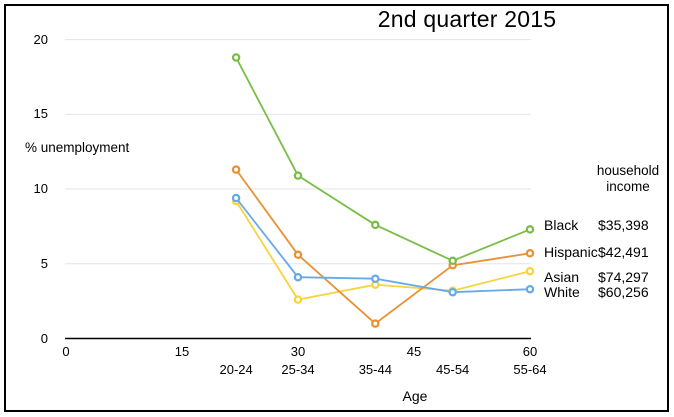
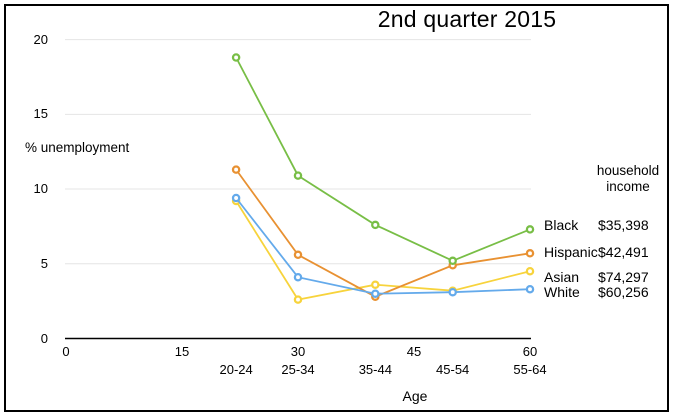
Hispanic/35-44: 1 -> 3
White/35-44: 4 -> 3
